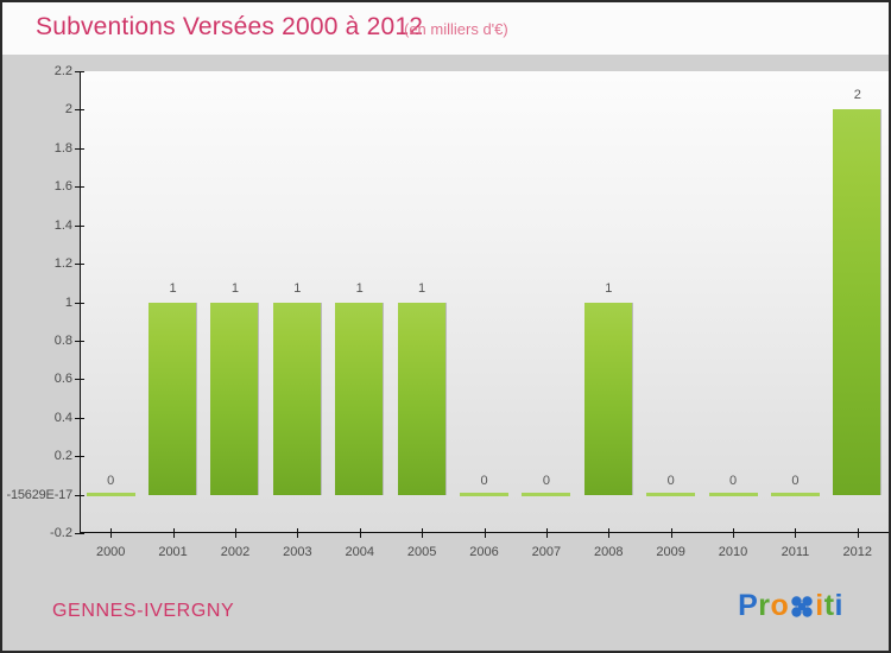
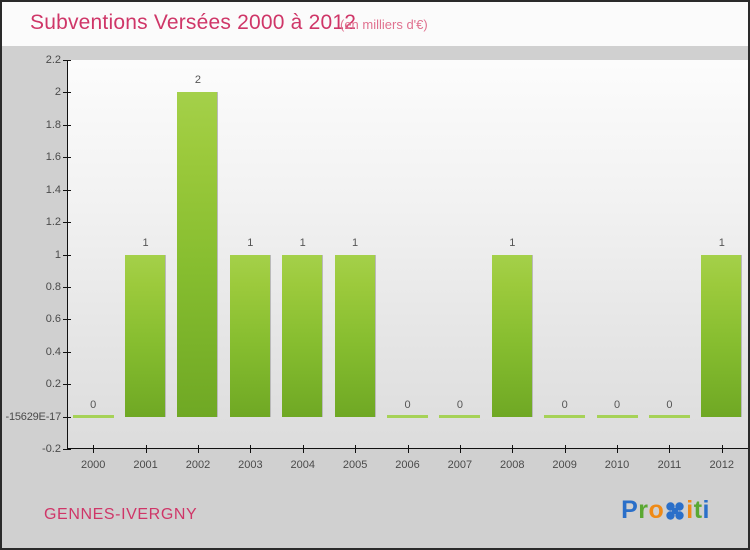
2002: 1 -> 2
2012: 2 -> 1
